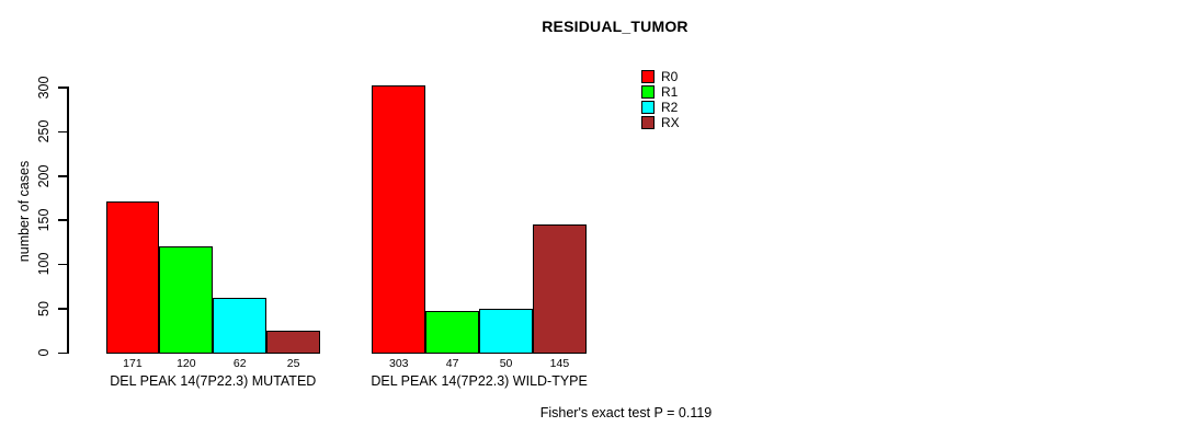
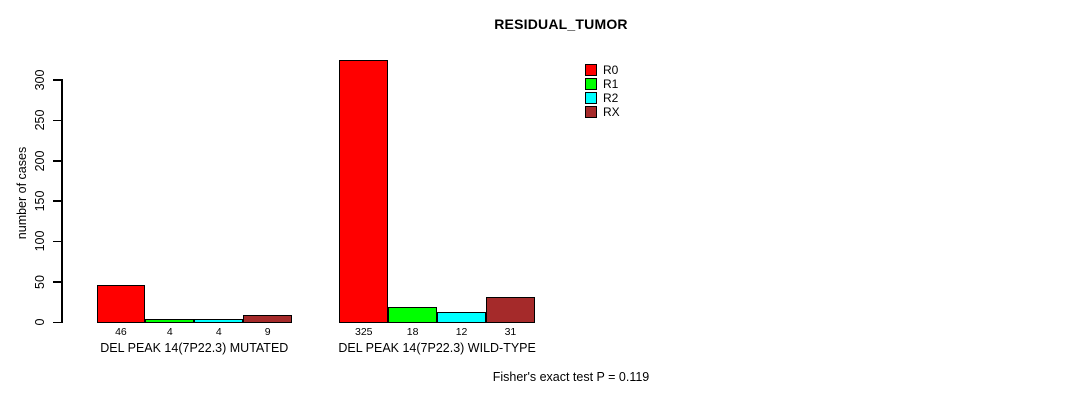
R0/DEL PEAK 14(7P22.3) MUTATED: 171 -> 46
R1/DEL PEAK 14(7P22.3) MUTATED: 120 -> 4
R2/DEL PEAK 14(7P22.3) MUTATED: 62 -> 4
RX/DEL PEAK 14(7P22.3) MUTATED: 25 -> 9
R0/DEL PEAK 14(7P22.3) WILD-TYPE: 303 -> 325
R1/DEL PEAK 14(7P22.3) WILD-TYPE: 47 -> 18
R2/DEL PEAK 14(7P22.3) WILD-TYPE: 50 -> 12
RX/DEL PEAK 14(7P22.3) WILD-TYPE: 145 -> 31
